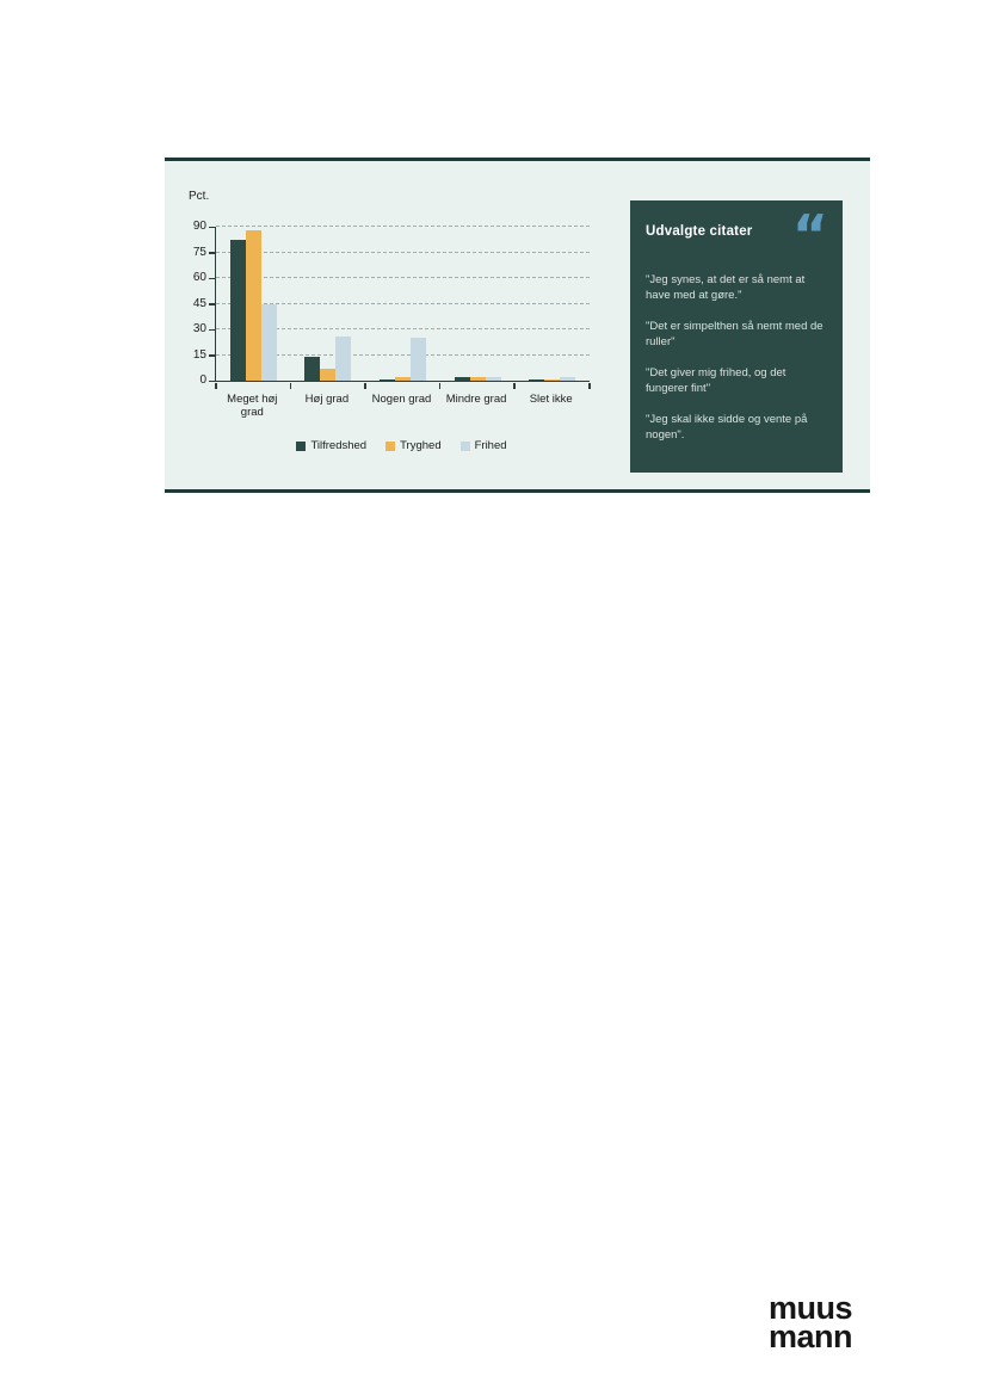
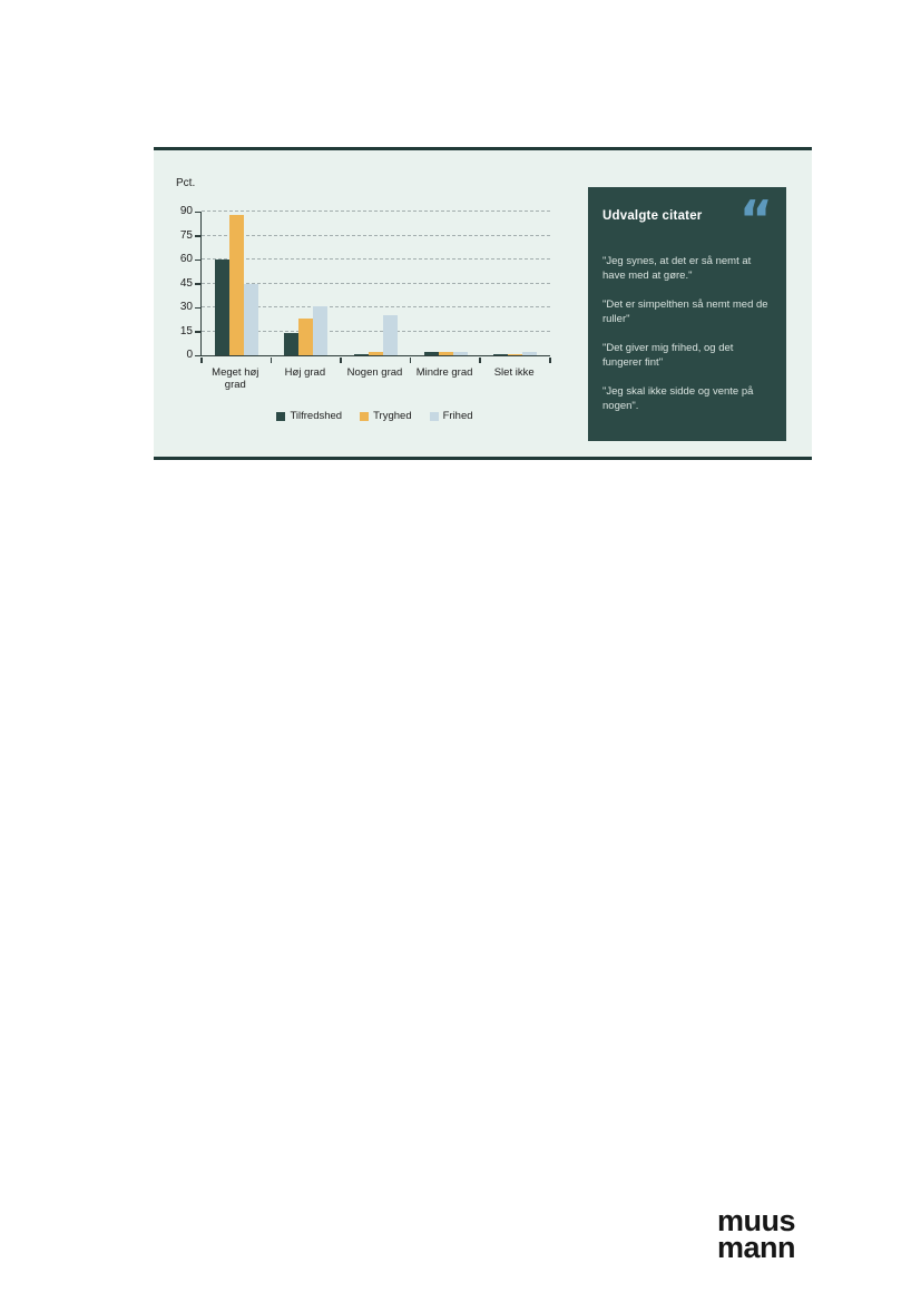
Tilfredshed/Meget høj grad: 82 -> 60
Tryghed/Høj grad: 7 -> 23
Frihed/Høj grad: 26 -> 31
